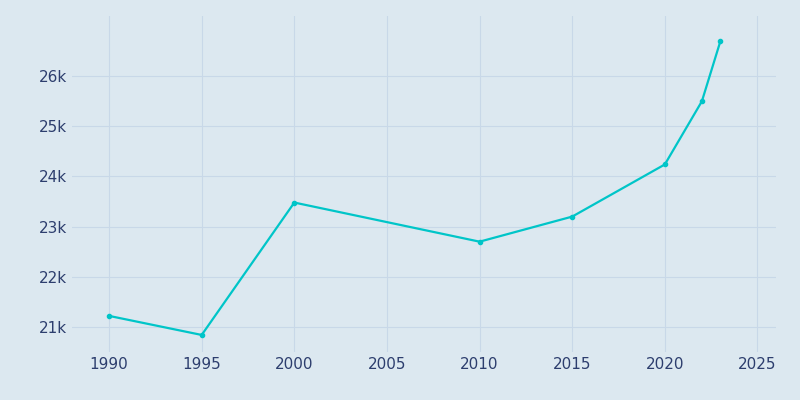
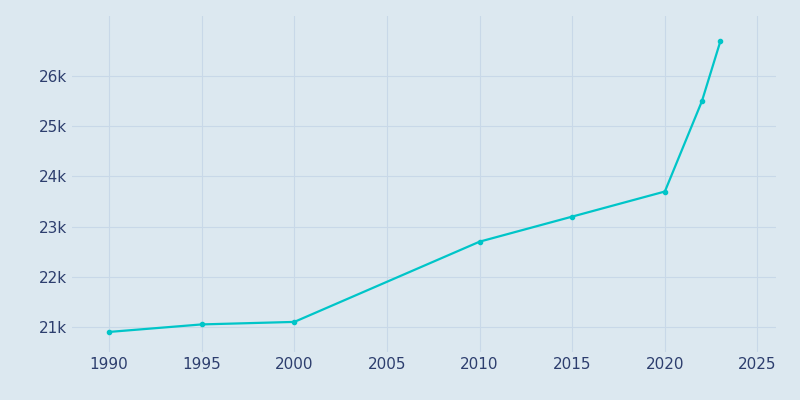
1990: 21.22k -> 20.90k
1995: 20.84k -> 21.05k
2000: 23.48k -> 21.10k
2020: 24.24k -> 23.70k
